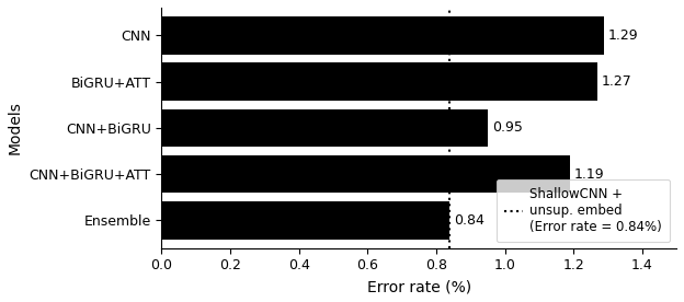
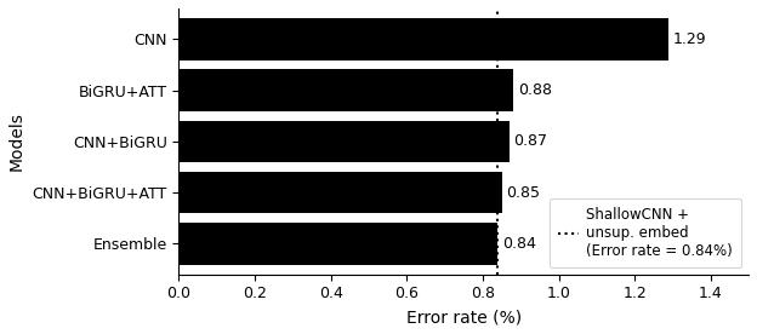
BiGRU+ATT: 1.27 -> 0.88
CNN+BiGRU: 0.95 -> 0.87
CNN+BiGRU+ATT: 1.19 -> 0.85
